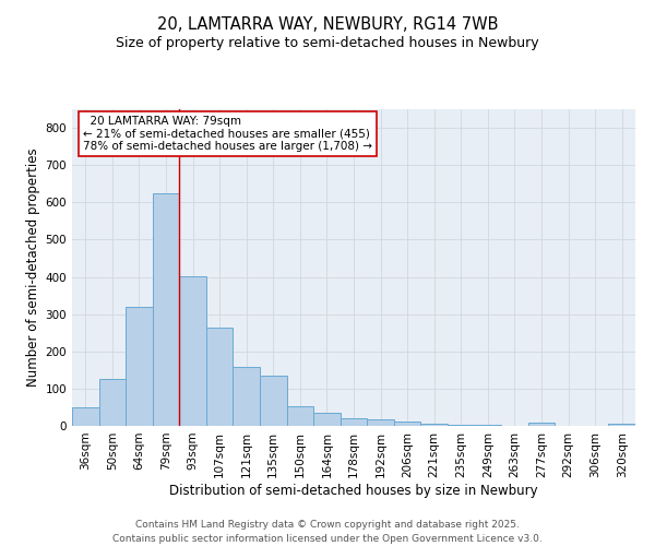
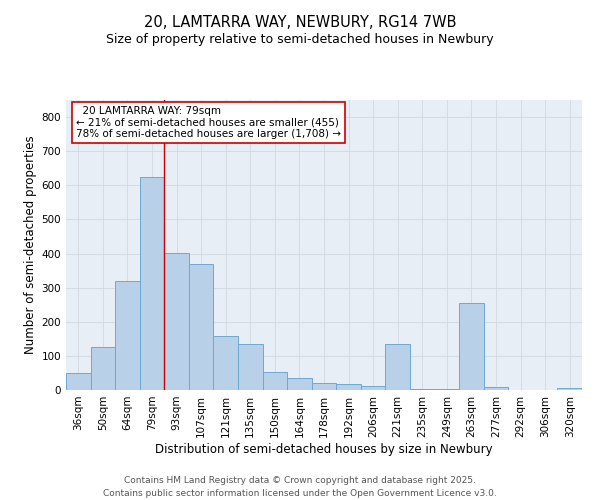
107sqm: 265 -> 370
221sqm: 5 -> 135
263sqm: 1 -> 255
